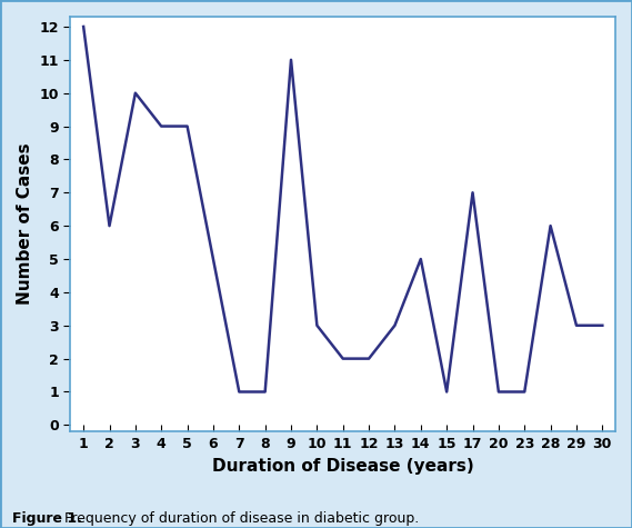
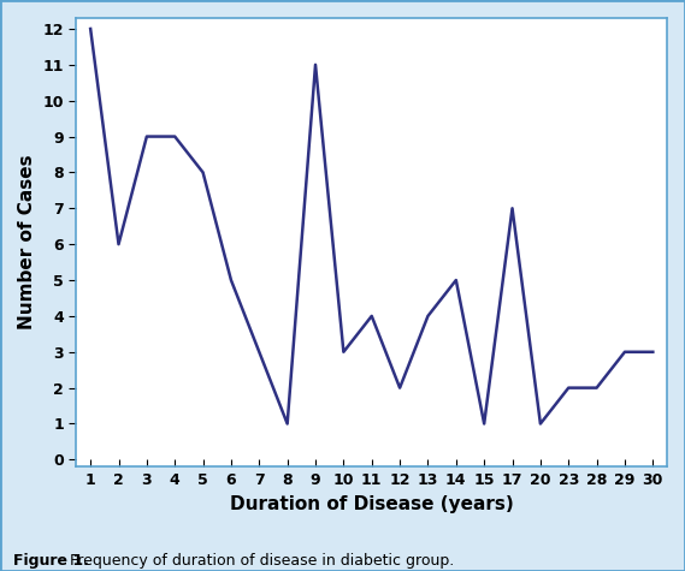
3: 10 -> 9
5: 9 -> 8
7: 1 -> 3
11: 2 -> 4
13: 3 -> 4
23: 1 -> 2
28: 6 -> 2
